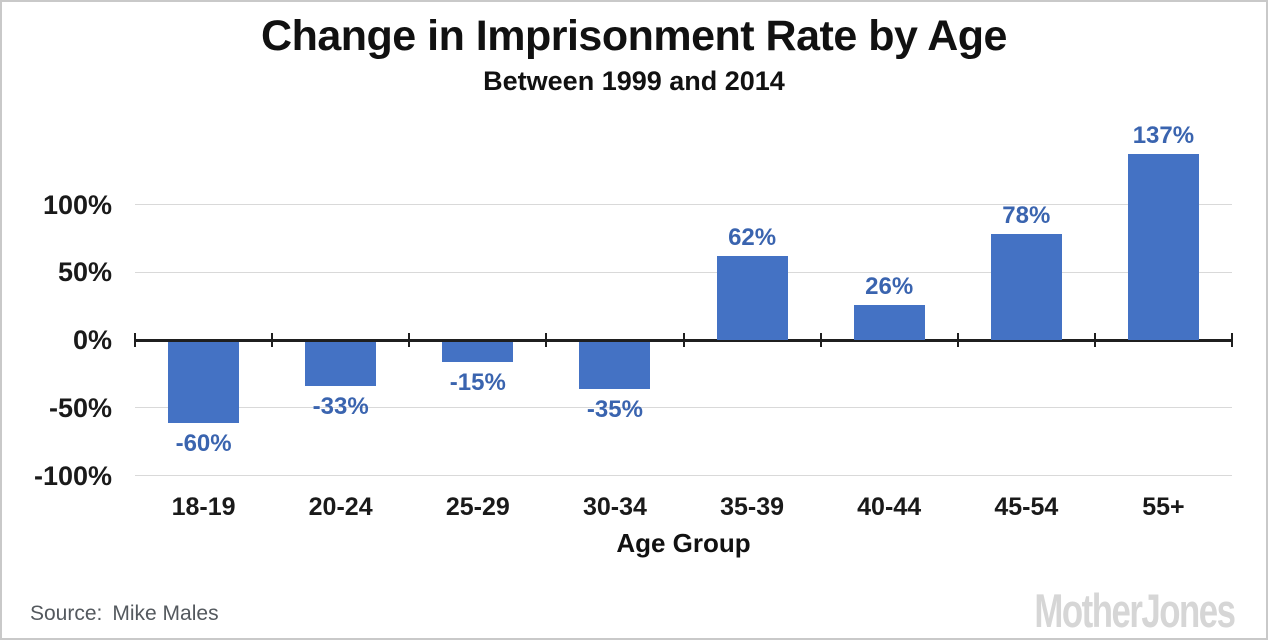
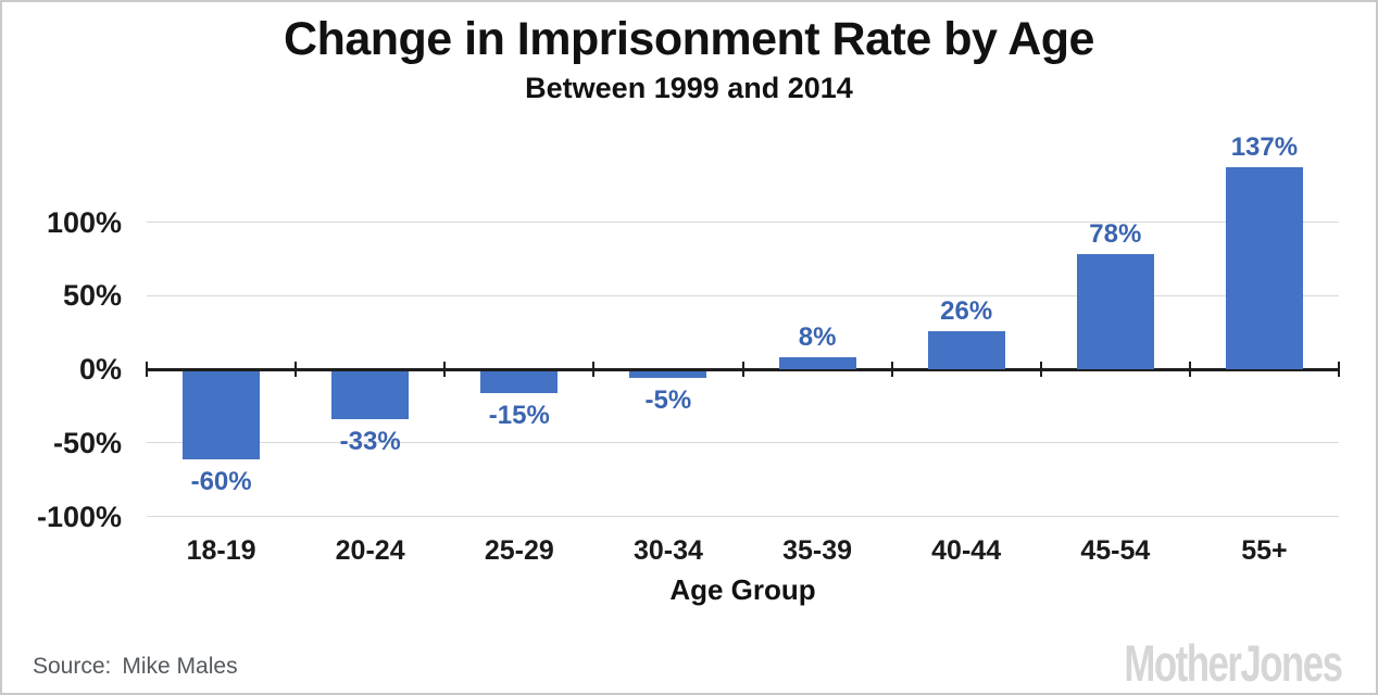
30-34: -35% -> -5%
35-39: 62% -> 8%
